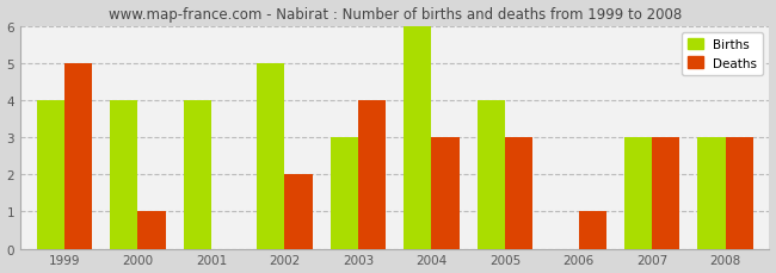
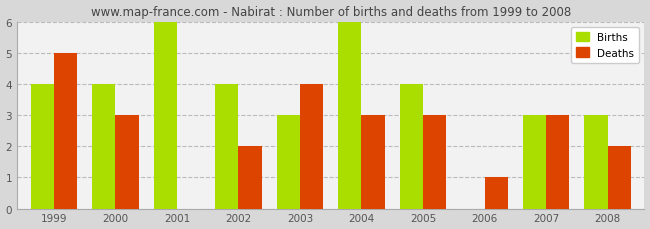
Deaths/2000: 1 -> 3
Births/2001: 4 -> 6
Births/2002: 5 -> 4
Deaths/2008: 3 -> 2
